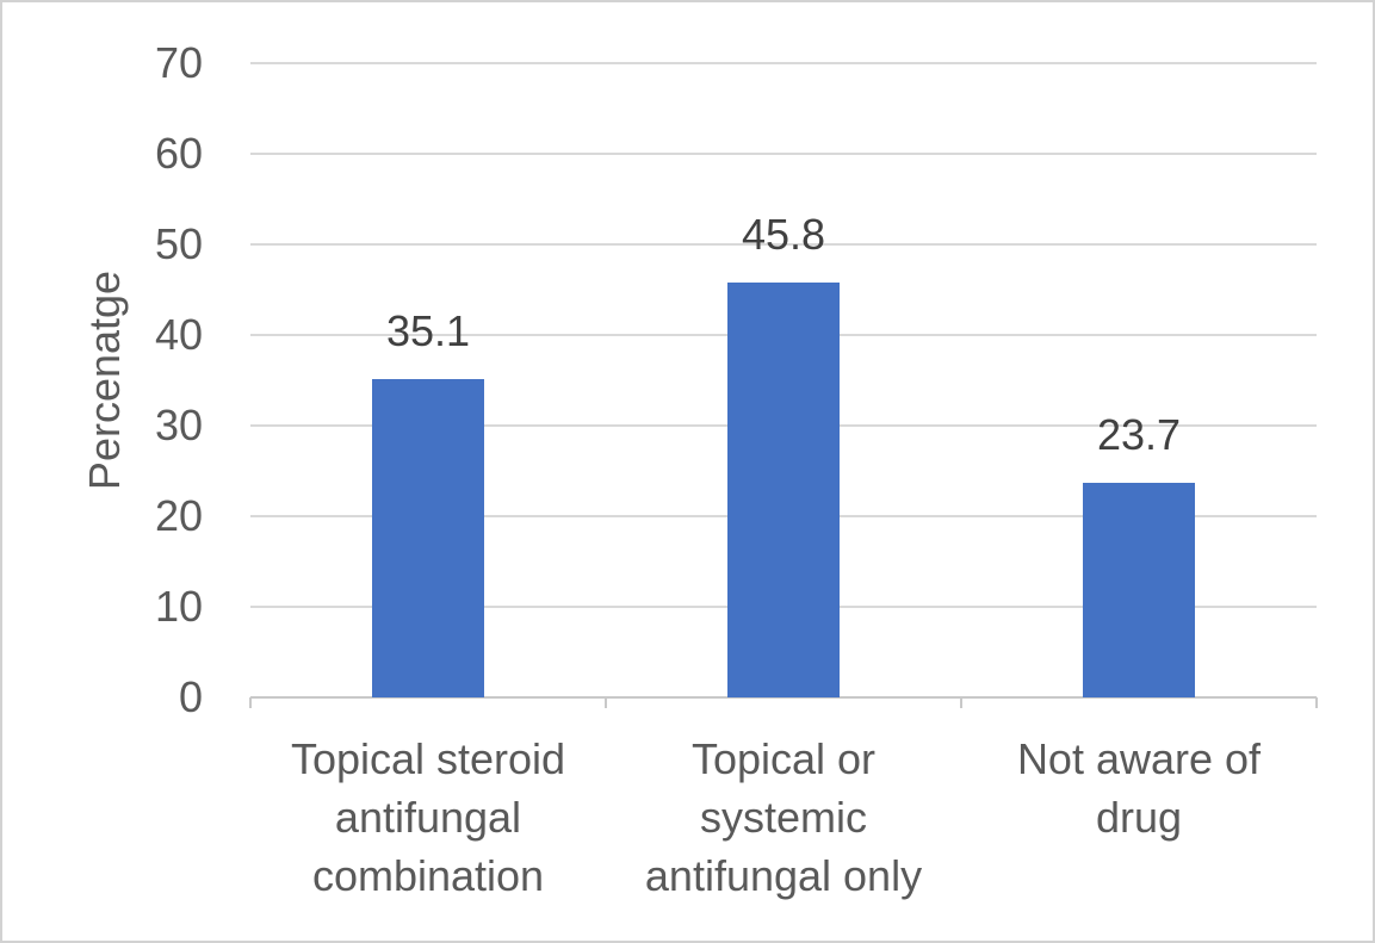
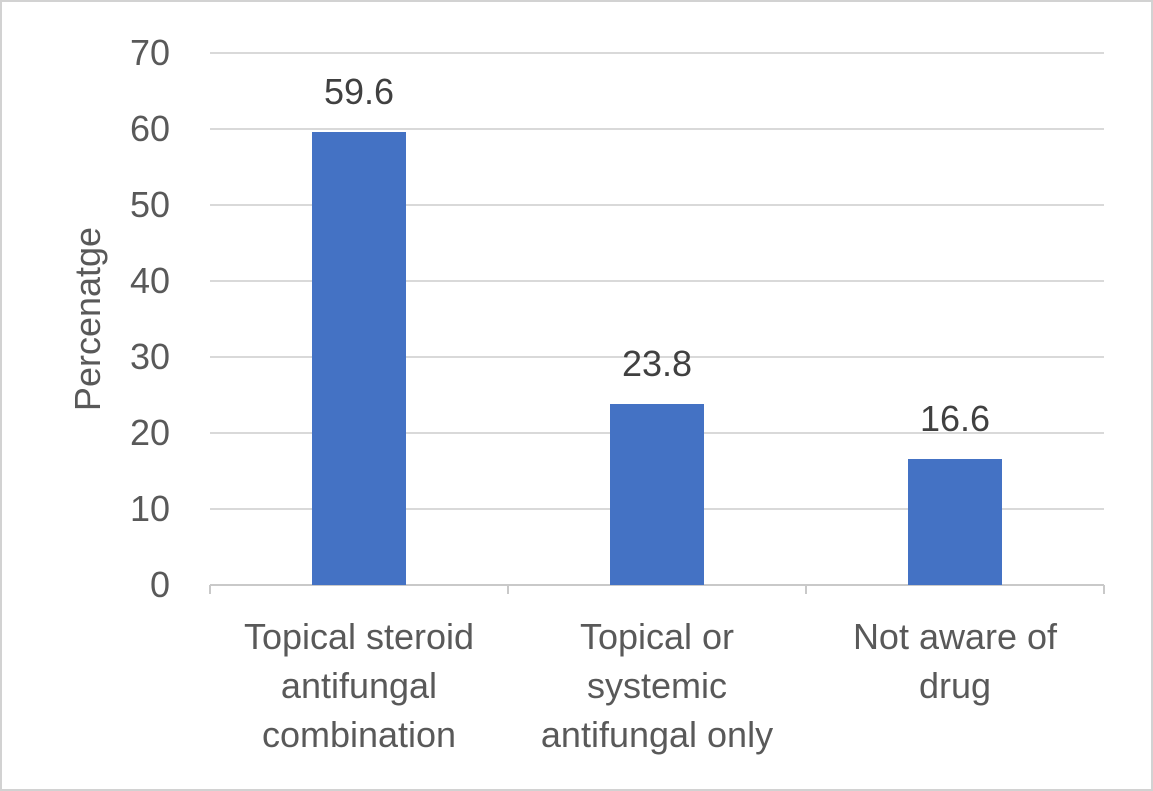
Topical steroid antifungal combination: 35.1 -> 59.6
Topical or systemic antifungal only: 45.8 -> 23.8
Not aware of drug: 23.7 -> 16.6
